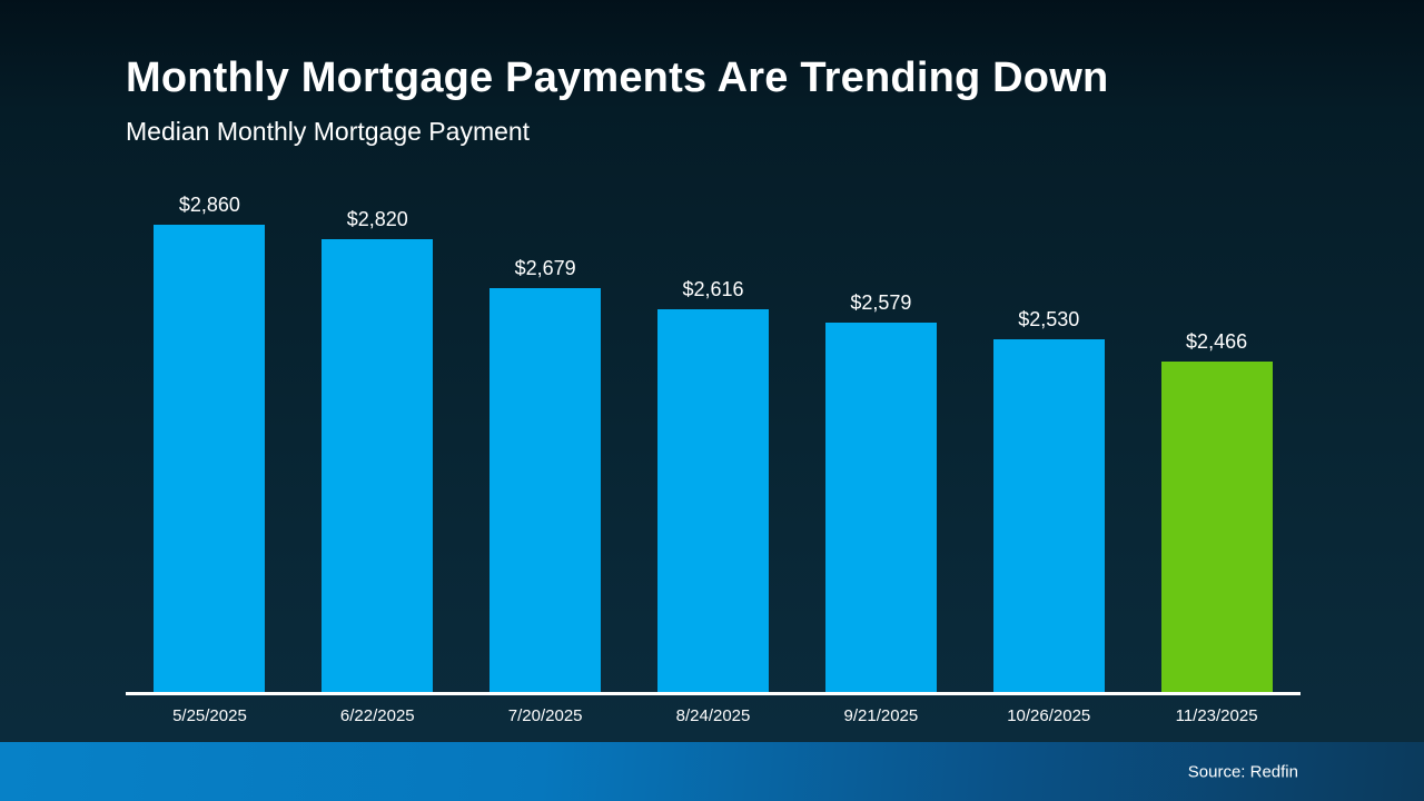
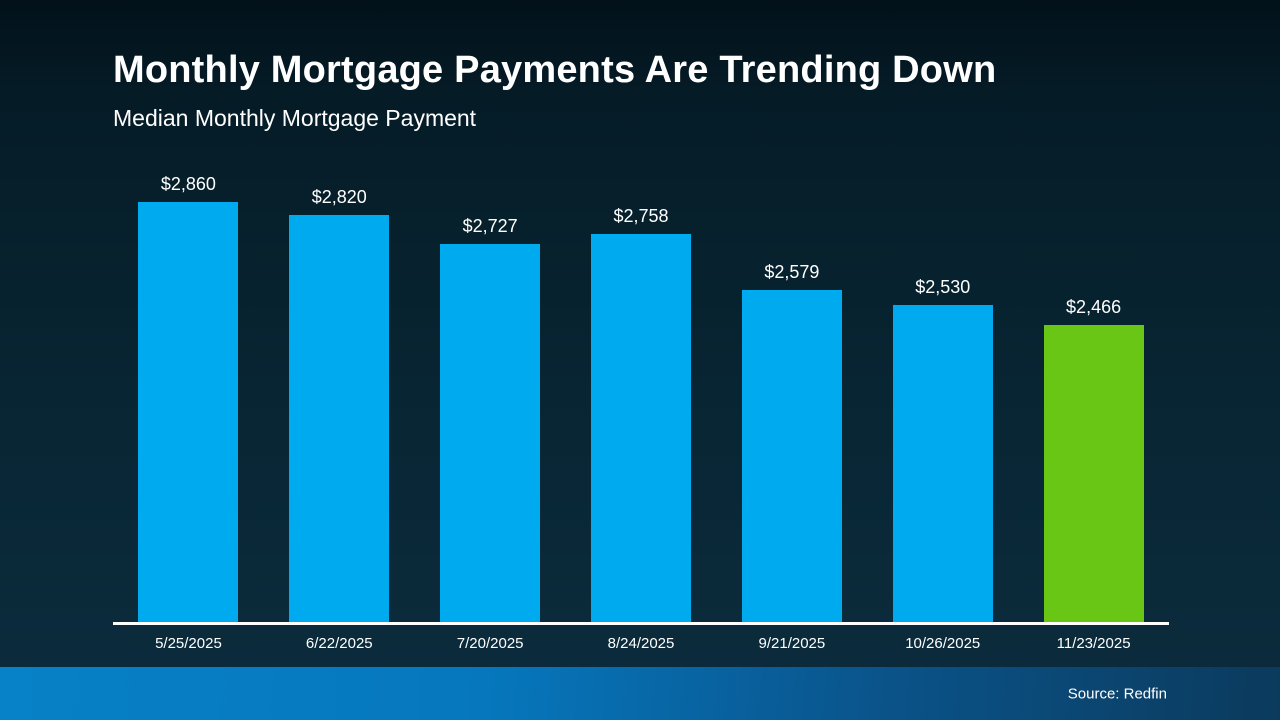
7/20/2025: $2,679 -> $2,727
8/24/2025: $2,616 -> $2,758
